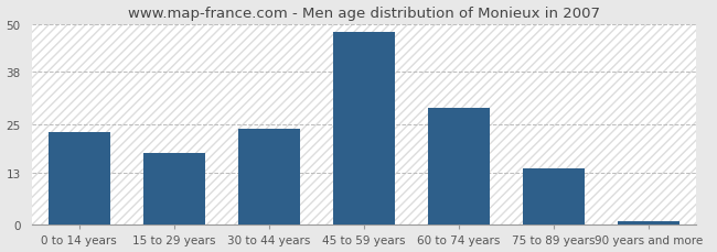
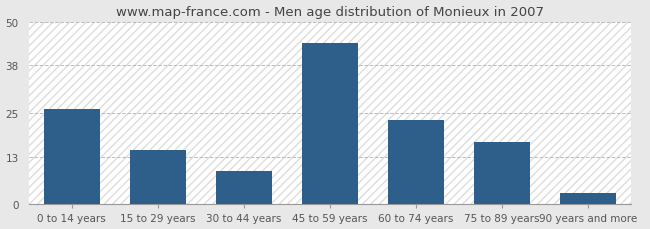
0 to 14 years: 23 -> 26
15 to 29 years: 18 -> 15
30 to 44 years: 24 -> 9
45 to 59 years: 48 -> 44
60 to 74 years: 29 -> 23
75 to 89 years: 14 -> 17
90 years and more: 1 -> 3
